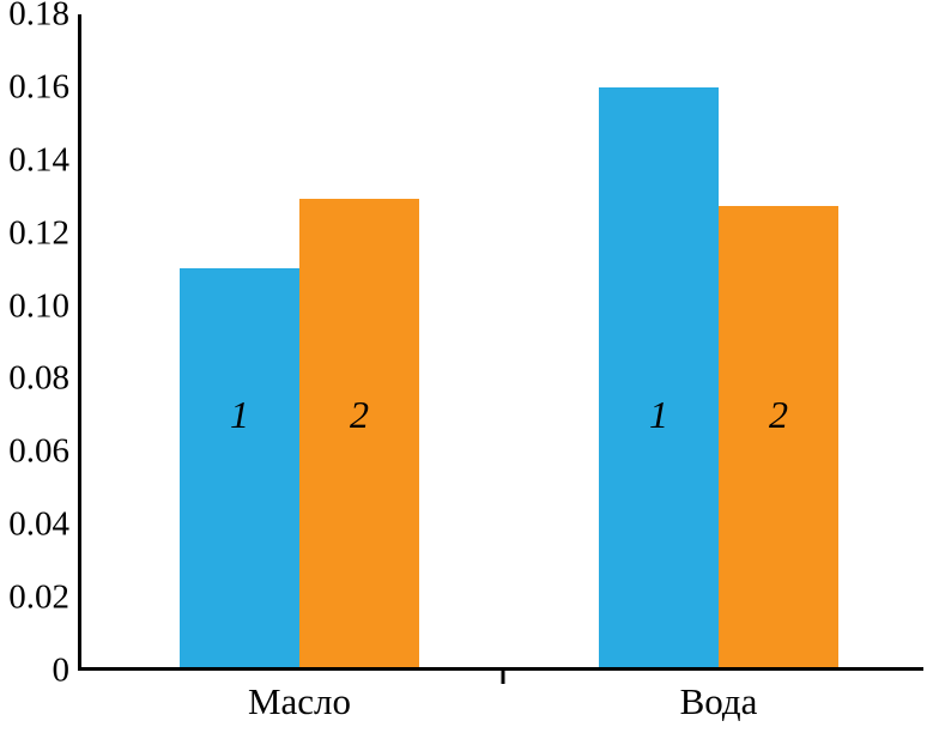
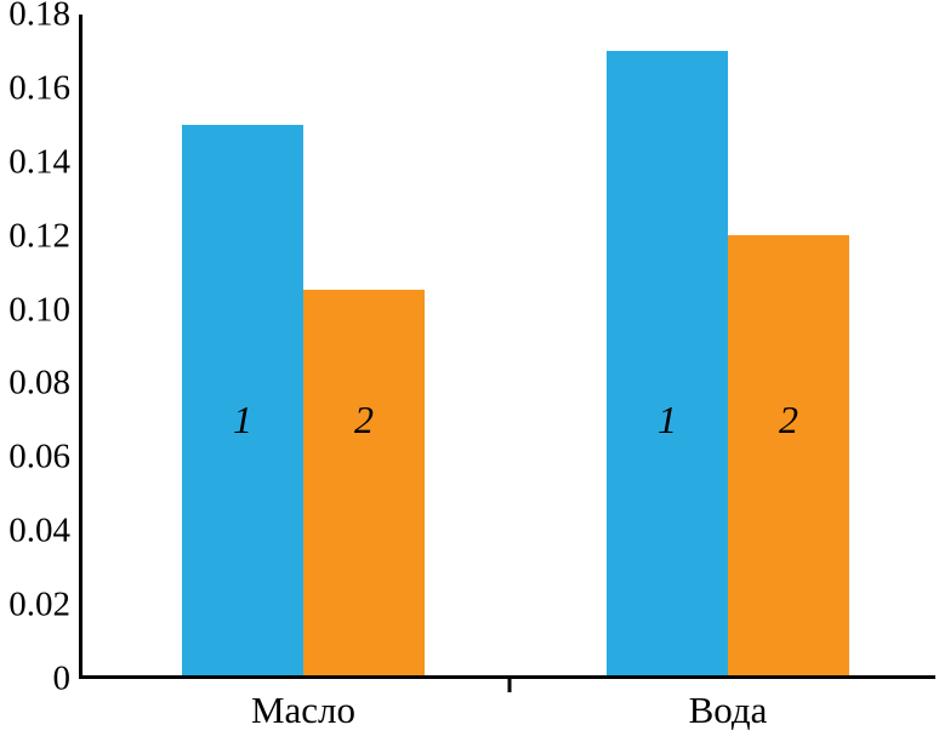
1/Масло: 0.11 -> 0.15
2/Масло: 0.129 -> 0.105
1/Вода: 0.16 -> 0.17
2/Вода: 0.127 -> 0.120
